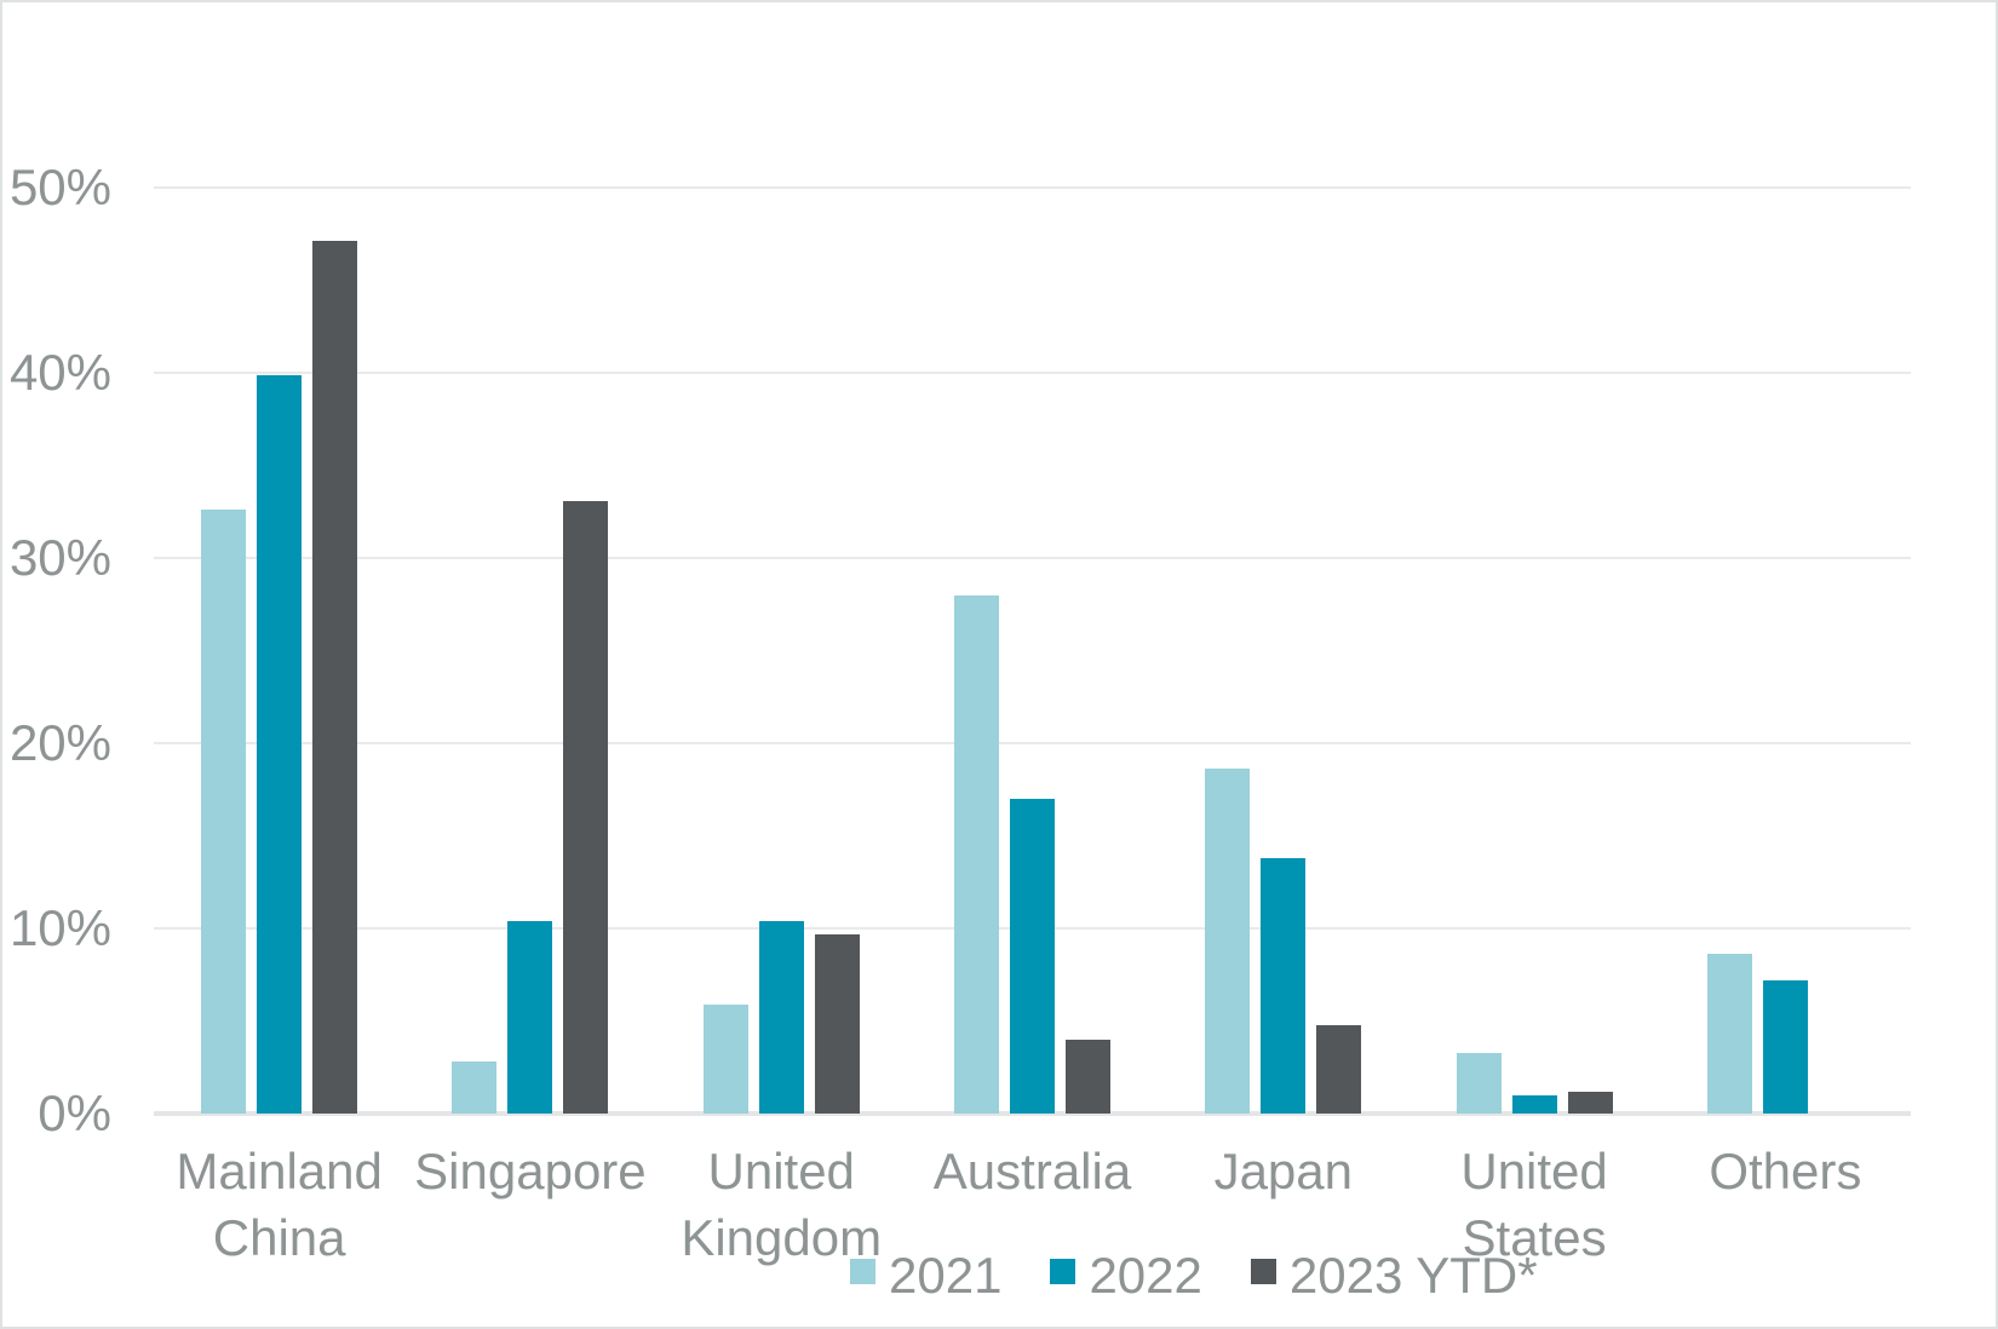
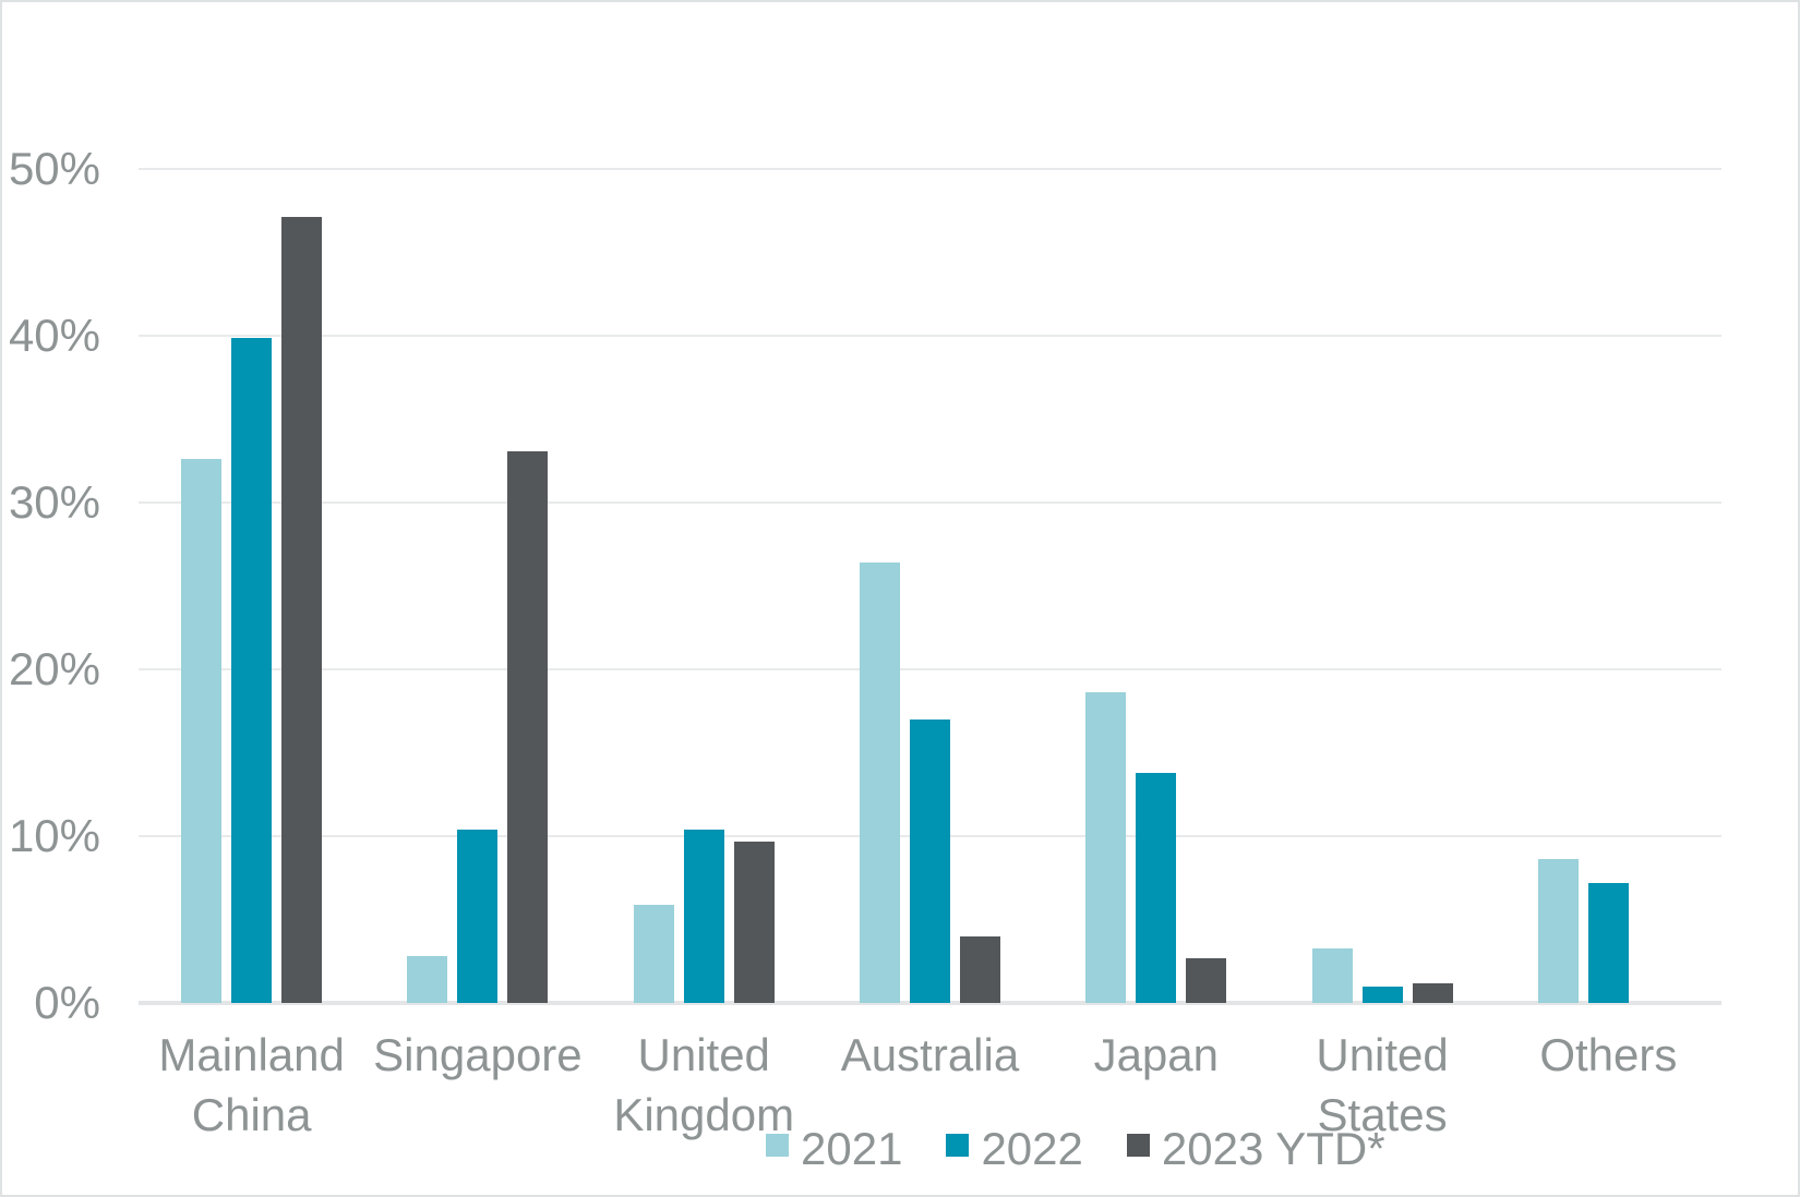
2021/Australia: 28.0% -> 26.4%
2023 YTD*/Japan: 4.8% -> 2.7%
